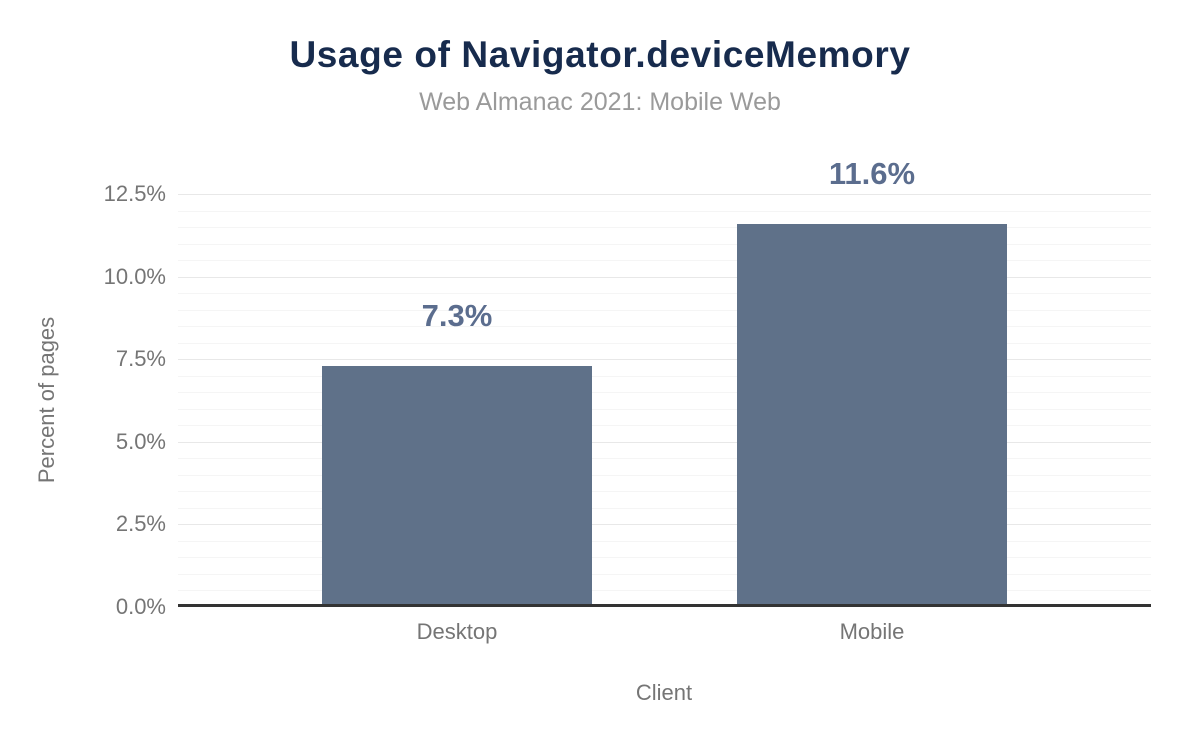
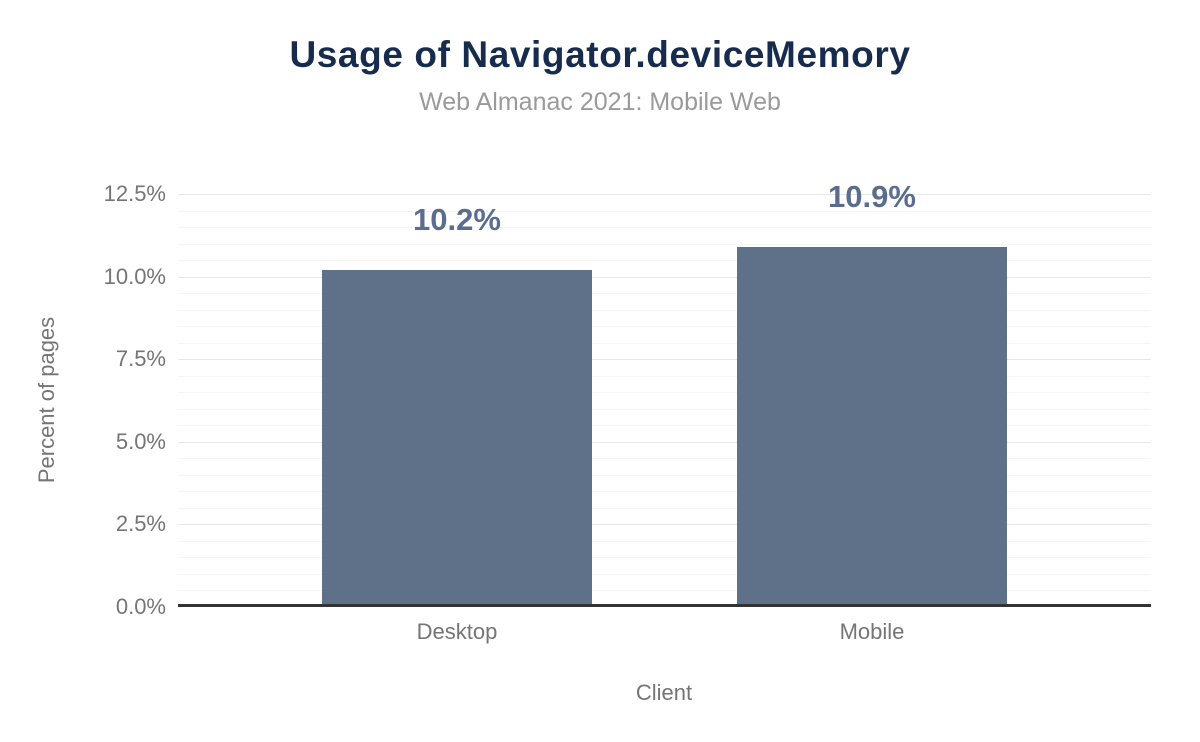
Desktop: 7.3% -> 10.2%
Mobile: 11.6% -> 10.9%
